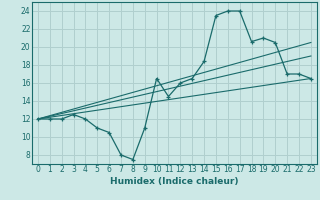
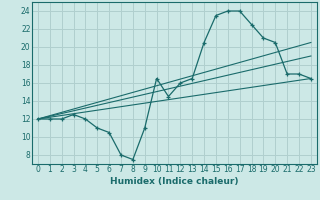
14: 18.4 -> 20.5
18: 20.6 -> 22.5
